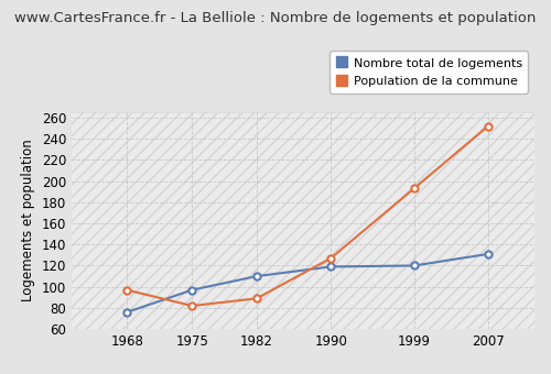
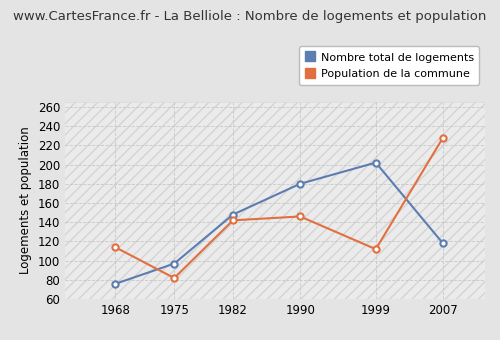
Population de la commune/1968: 97 -> 114
Nombre total de logements/1982: 110 -> 148
Population de la commune/1982: 89 -> 142
Nombre total de logements/1990: 119 -> 180
Population de la commune/1990: 127 -> 146
Nombre total de logements/1999: 120 -> 202
Population de la commune/1999: 193 -> 112
Nombre total de logements/2007: 131 -> 118
Population de la commune/2007: 252 -> 228
